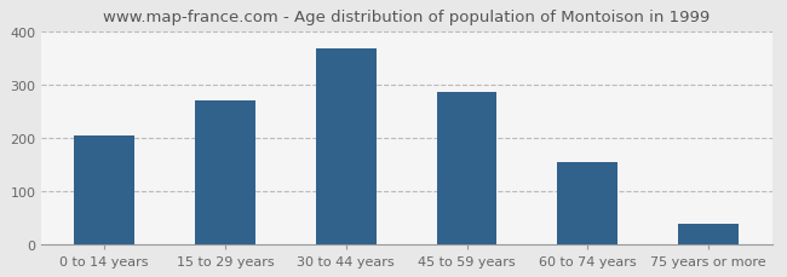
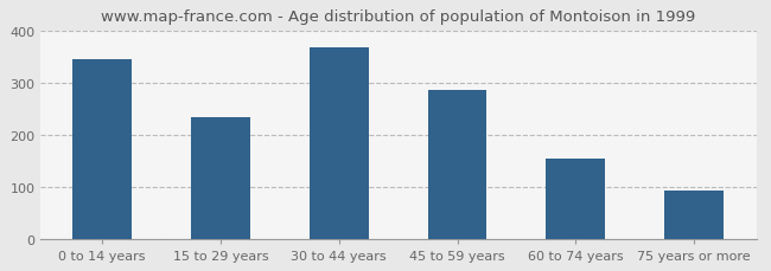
0 to 14 years: 205 -> 344
15 to 29 years: 270 -> 235
75 years or more: 40 -> 93
